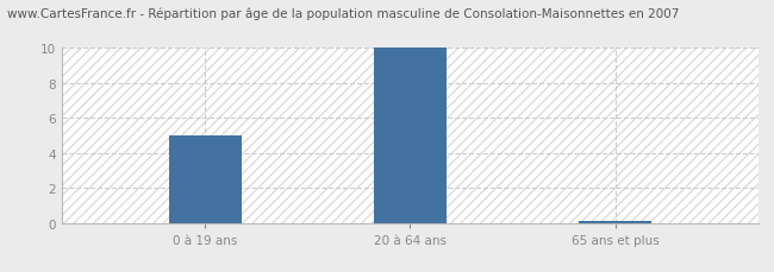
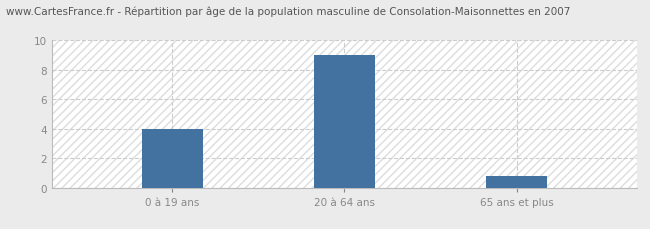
0 à 19 ans: 5.0 -> 4.0
20 à 64 ans: 10.0 -> 9.0
65 ans et plus: 0.1 -> 0.8
